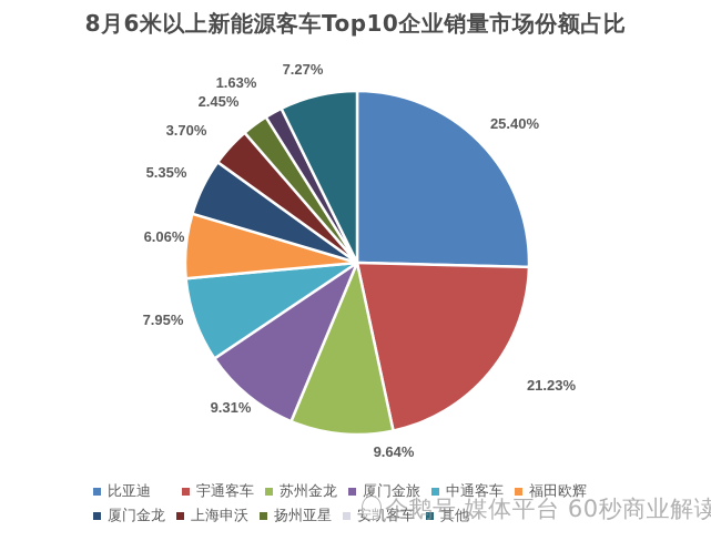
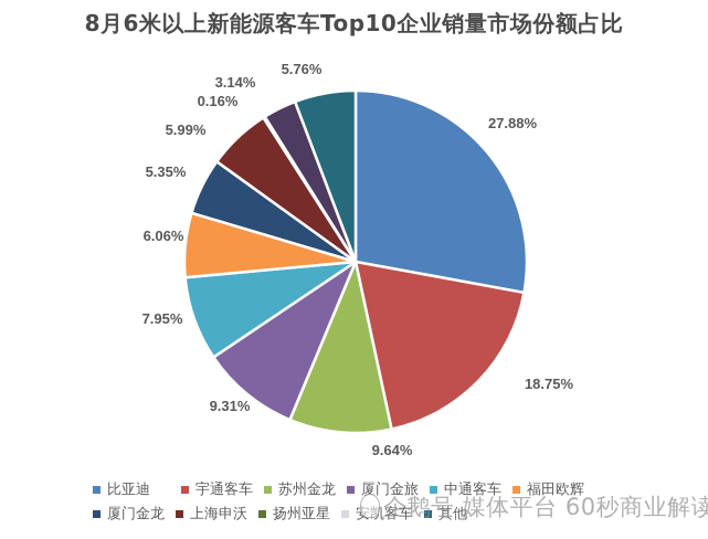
比亚迪: 25.40% -> 27.88%
宇通客车: 21.23% -> 18.75%
上海申沃: 3.70% -> 5.99%
扬州亚星: 2.45% -> 0.16%
安凯客车: 1.63% -> 3.14%
其他: 7.27% -> 5.76%
